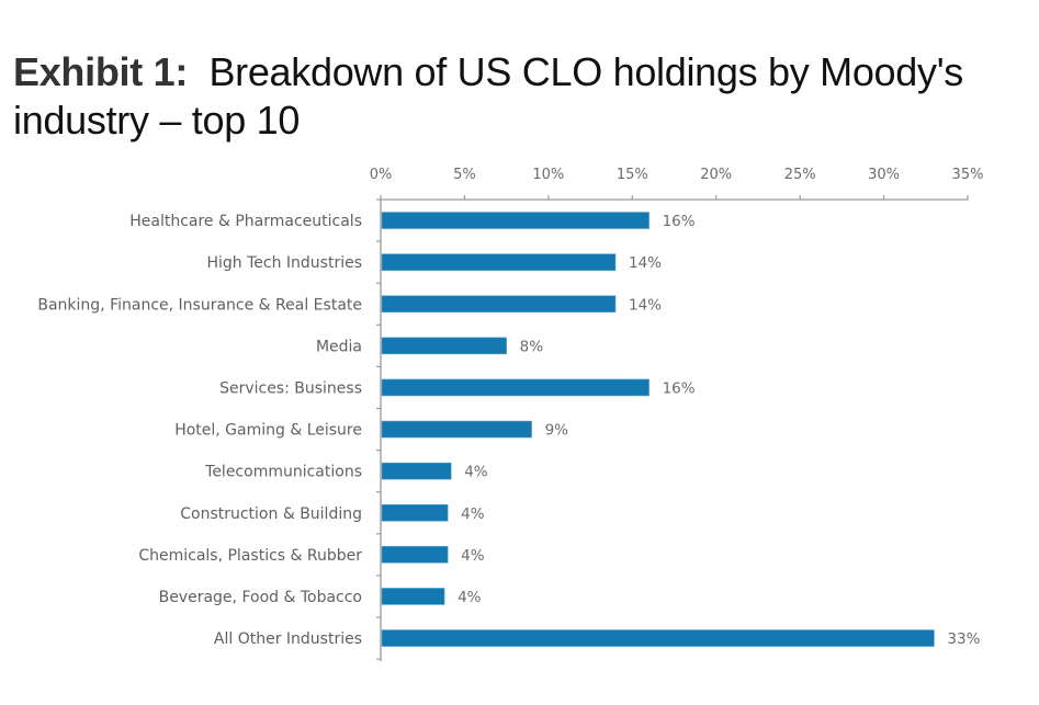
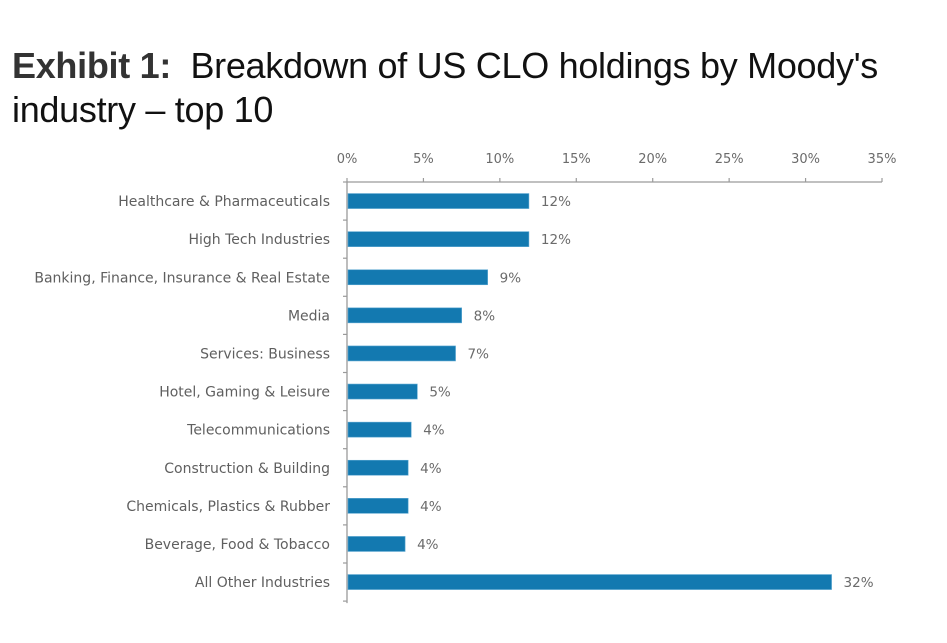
Healthcare & Pharmaceuticals: 16% -> 12%
High Tech Industries: 14% -> 12%
Banking, Finance, Insurance & Real Estate: 14% -> 9%
Services: Business: 16% -> 7%
Hotel, Gaming & Leisure: 9% -> 5%
All Other Industries: 33% -> 32%
